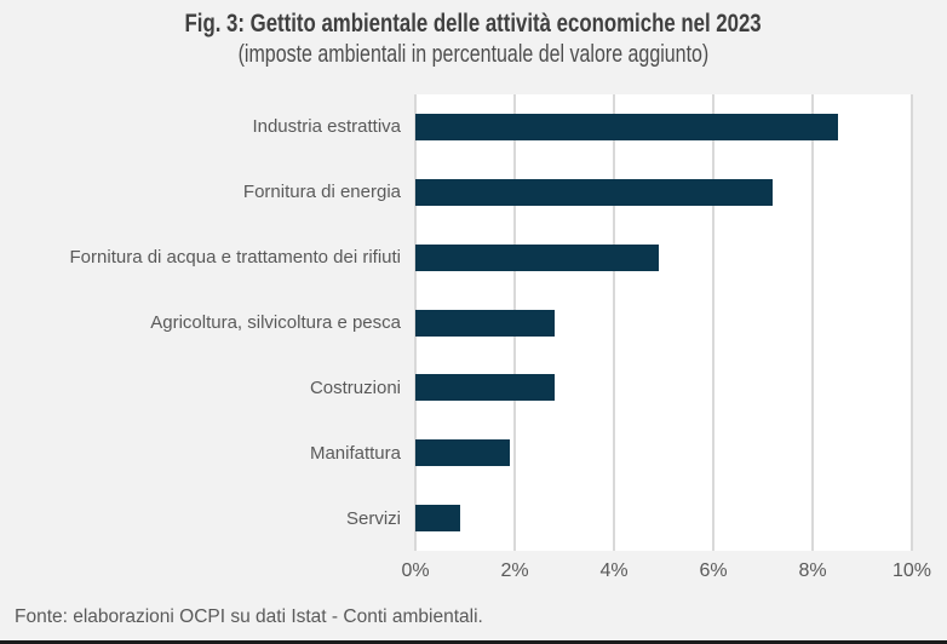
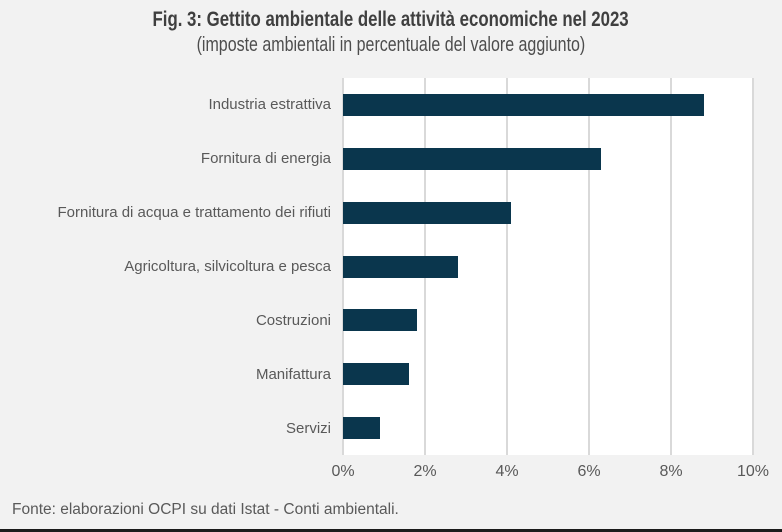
Industria estrattiva: 8.5% -> 8.8%
Fornitura di energia: 7.2% -> 6.3%
Fornitura di acqua e trattamento dei rifiuti: 4.9% -> 4.1%
Costruzioni: 2.8% -> 1.8%
Manifattura: 1.9% -> 1.6%
